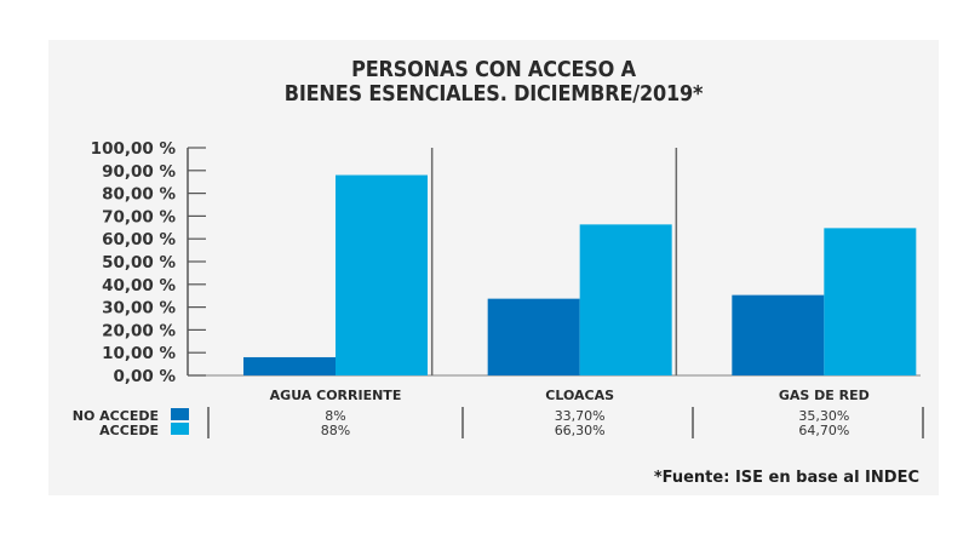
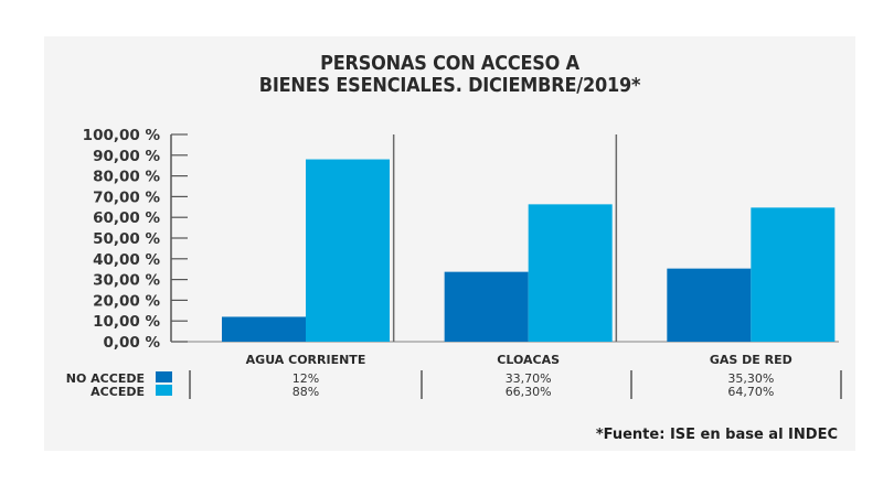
NO ACCEDE/AGUA CORRIENTE: 8% -> 12%
